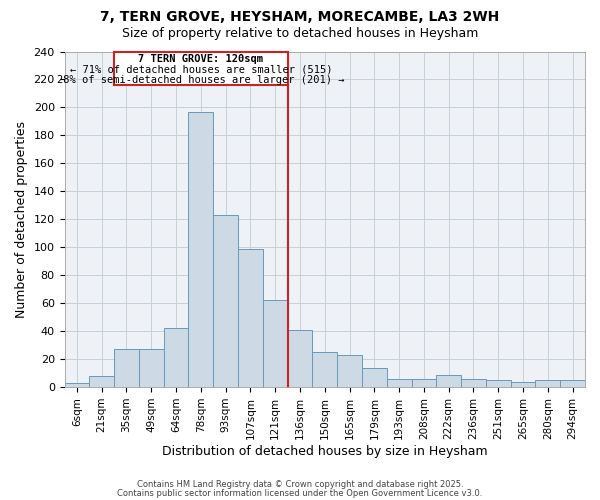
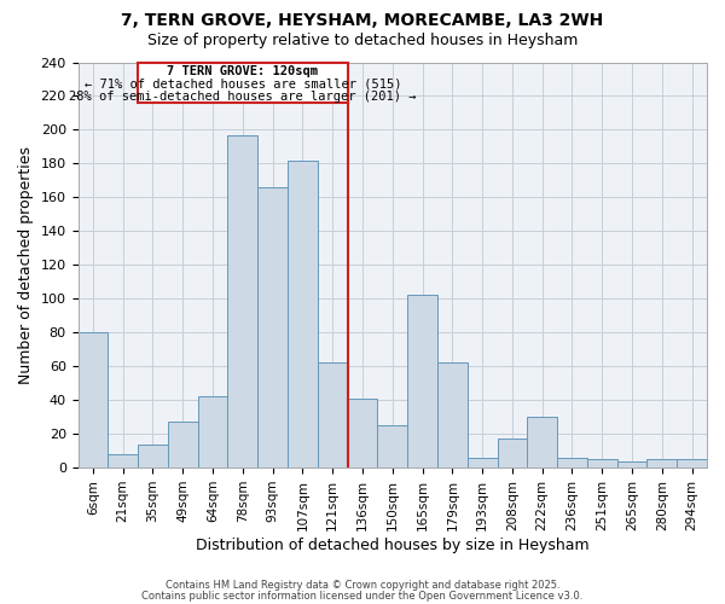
6sqm: 3 -> 80
35sqm: 27 -> 14
93sqm: 123 -> 166
107sqm: 99 -> 182
165sqm: 23 -> 102
179sqm: 14 -> 62
208sqm: 6 -> 17
222sqm: 9 -> 30
